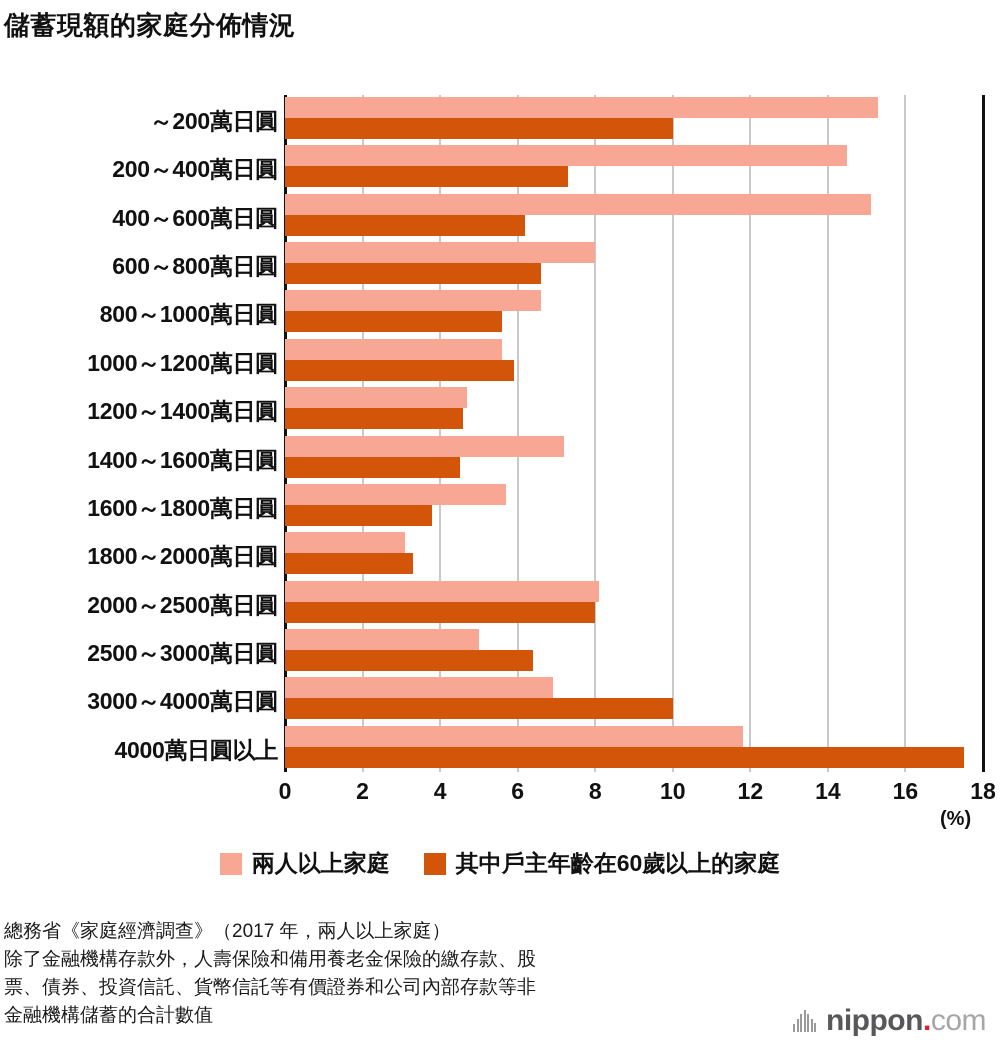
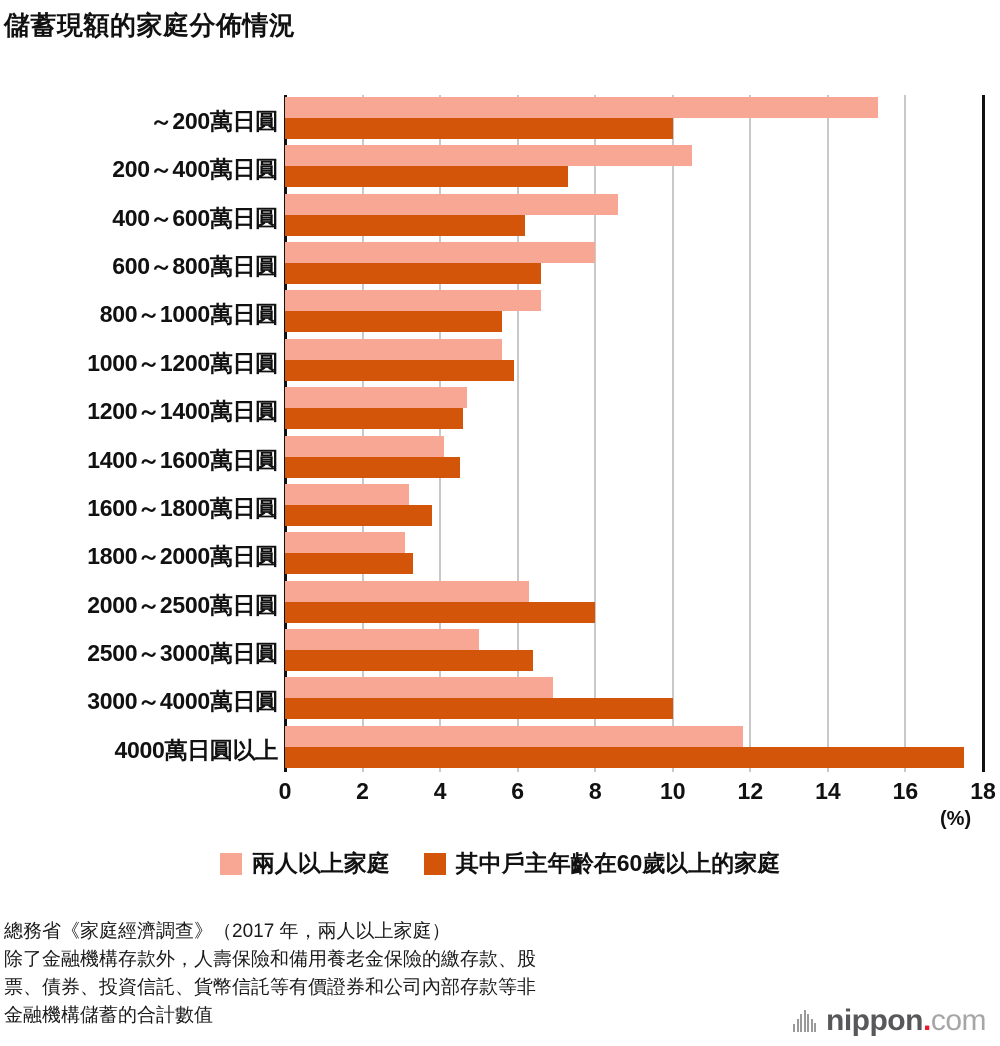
兩人以上家庭/200～400萬日圓: 14.5 -> 10.5
兩人以上家庭/400～600萬日圓: 15.1 -> 8.6
兩人以上家庭/1400～1600萬日圓: 7.2 -> 4.1
兩人以上家庭/1600～1800萬日圓: 5.7 -> 3.2
兩人以上家庭/2000～2500萬日圓: 8.1 -> 6.3
